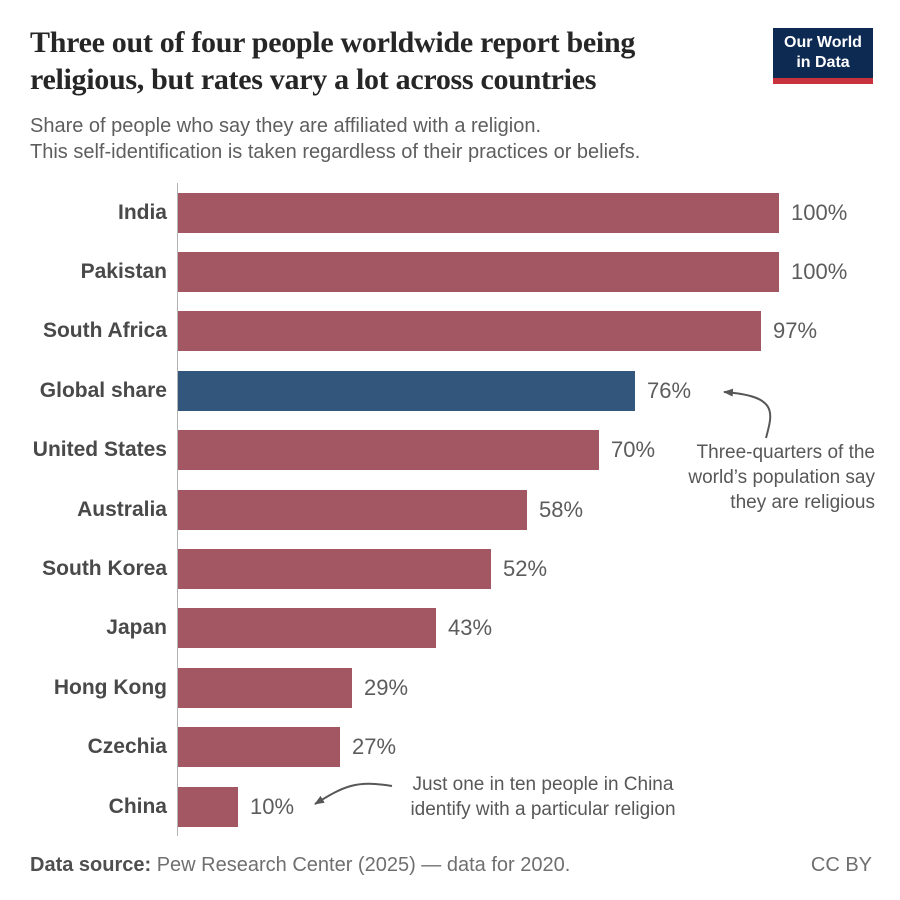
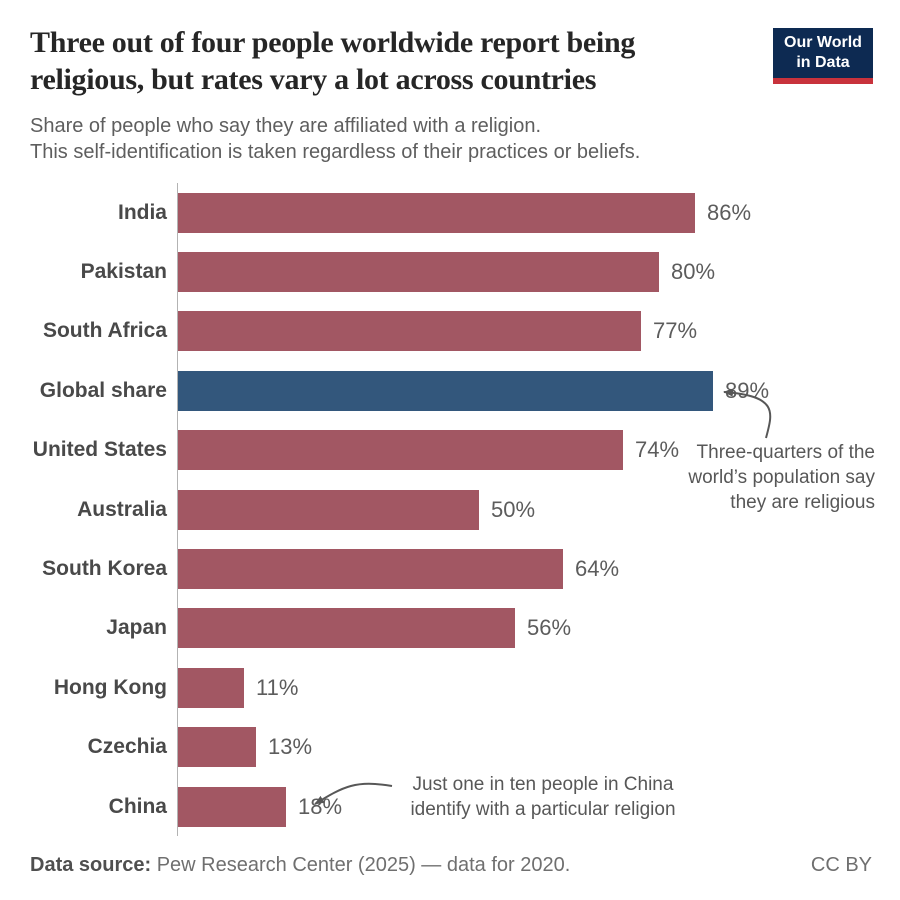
India: 100% -> 86%
Pakistan: 100% -> 80%
South Africa: 97% -> 77%
Global share: 76% -> 89%
United States: 70% -> 74%
Australia: 58% -> 50%
South Korea: 52% -> 64%
Japan: 43% -> 56%
Hong Kong: 29% -> 11%
Czechia: 27% -> 13%
China: 10% -> 18%
